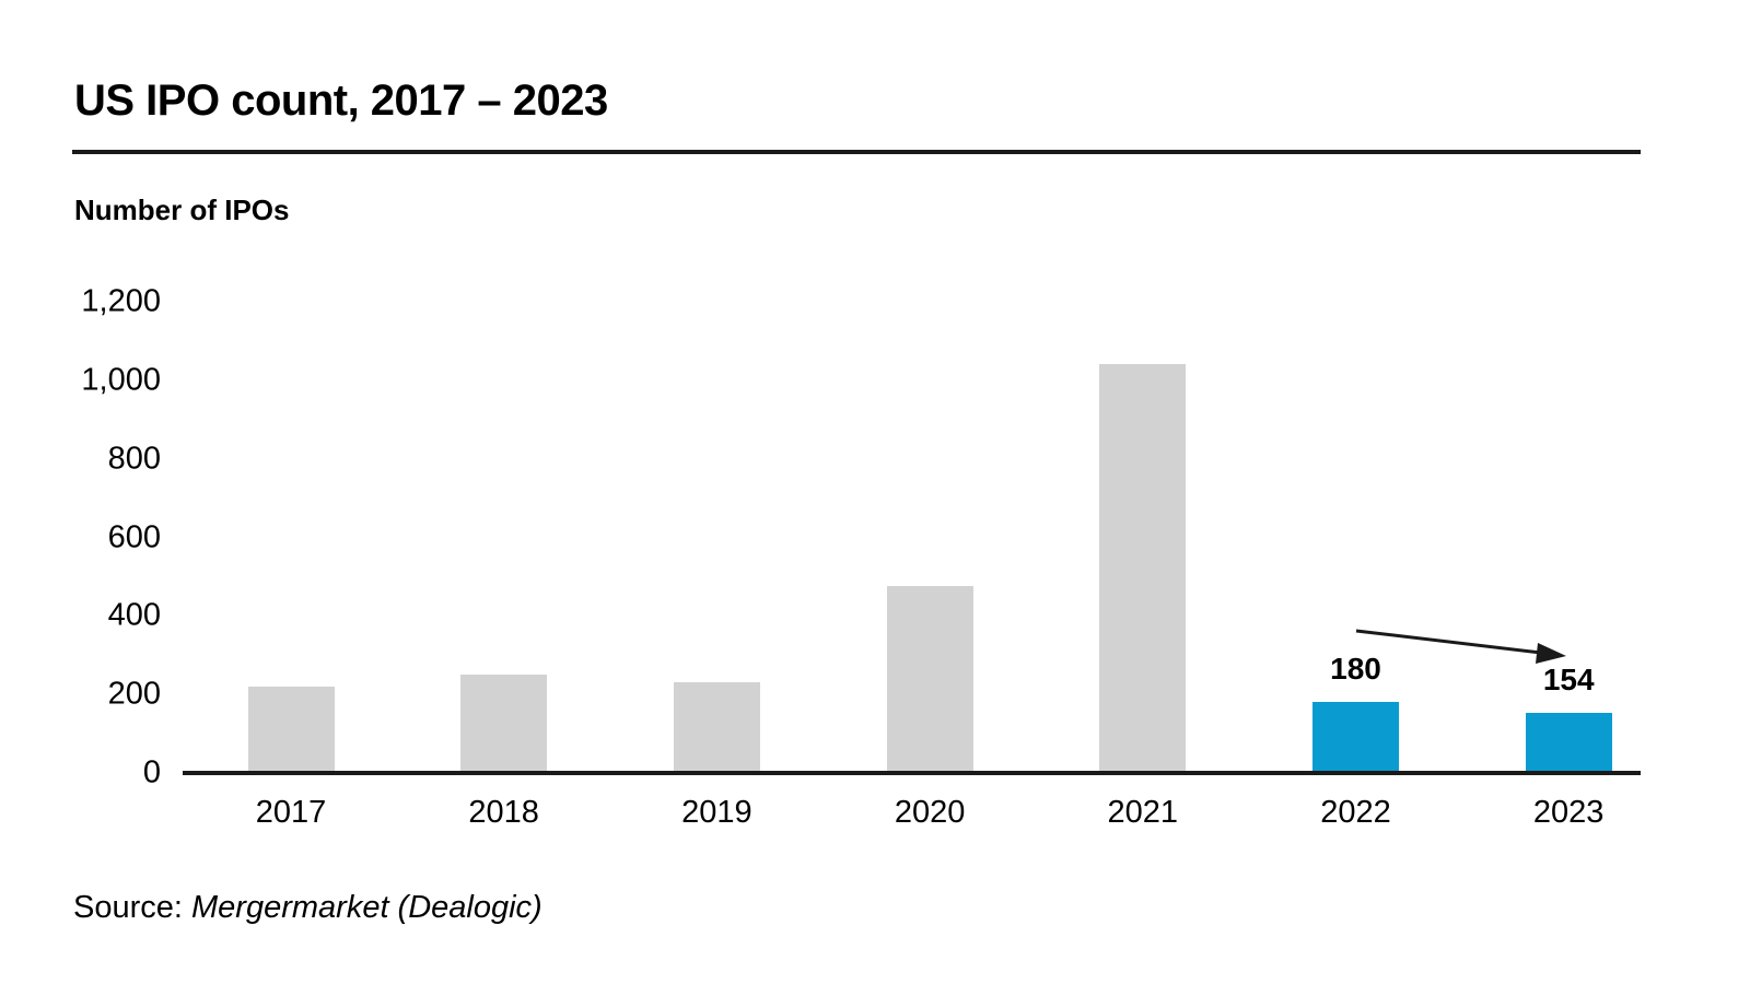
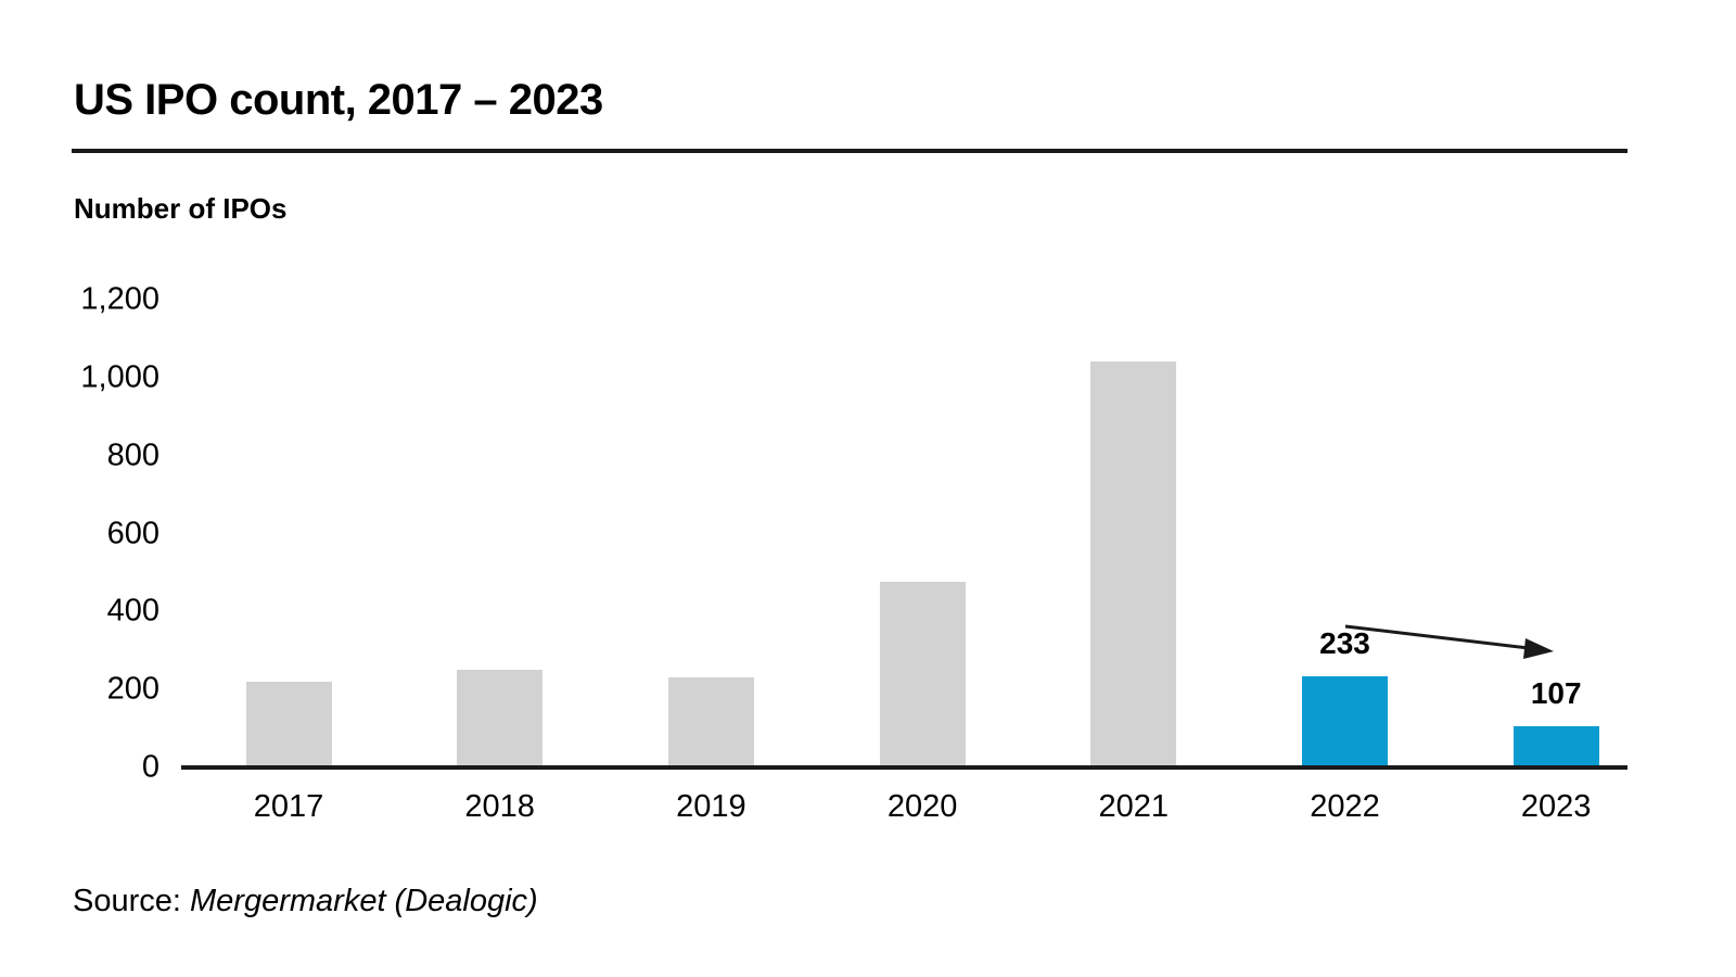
2022: 180 -> 233
2023: 154 -> 107
